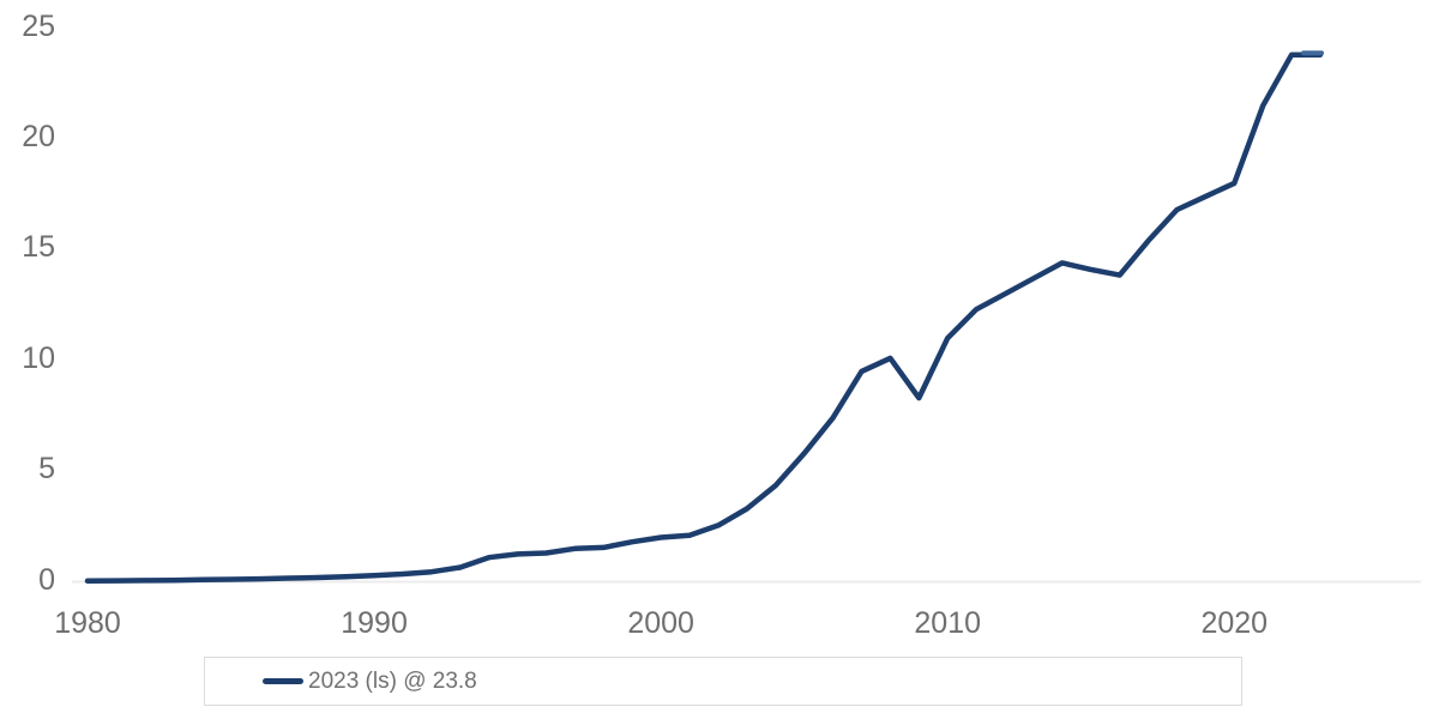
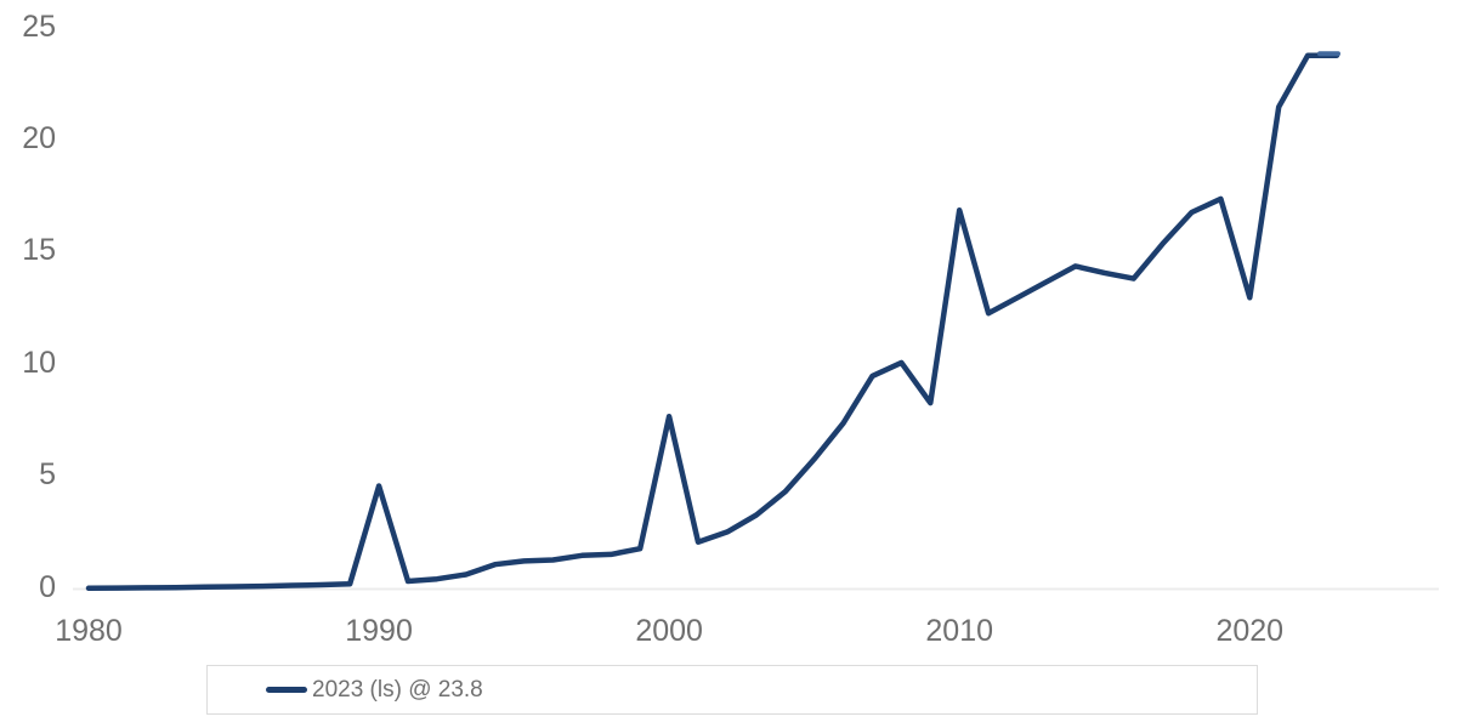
1990: 0.3 -> 4.6
2000: 2.0 -> 7.7
2010: 11.0 -> 16.9
2020: 18.0 -> 13.0
